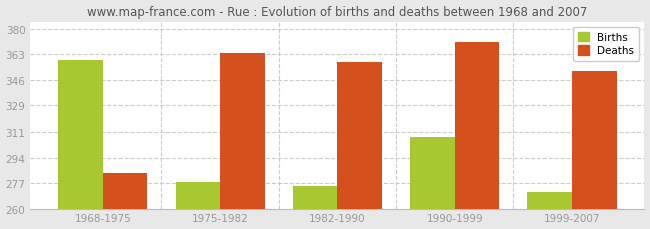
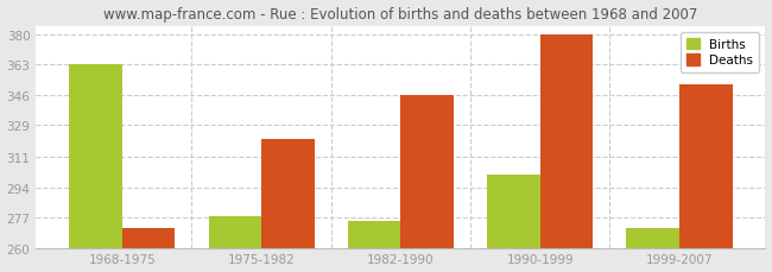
Births/1968-1975: 359 -> 363
Deaths/1968-1975: 284 -> 271
Deaths/1975-1982: 364 -> 321
Deaths/1982-1990: 358 -> 346
Births/1990-1999: 308 -> 301
Deaths/1990-1999: 371 -> 380
